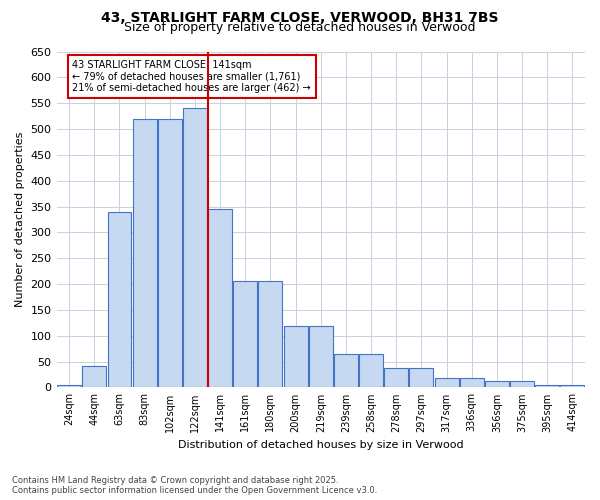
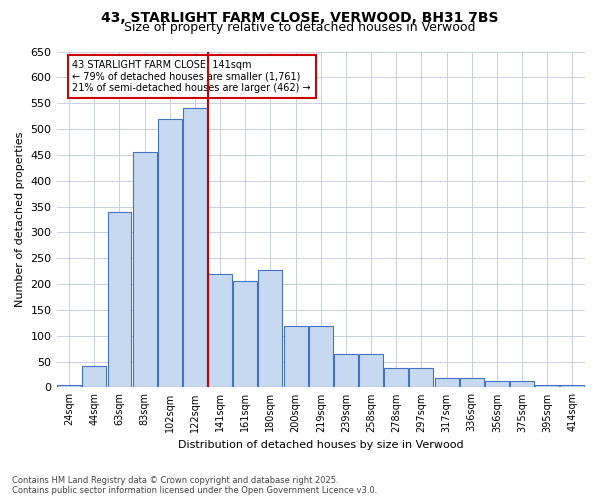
83sqm: 520 -> 456
141sqm: 345 -> 220
180sqm: 205 -> 228
